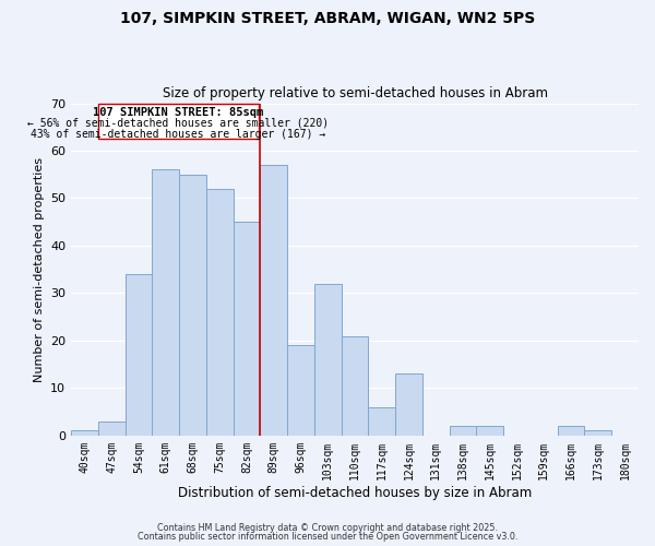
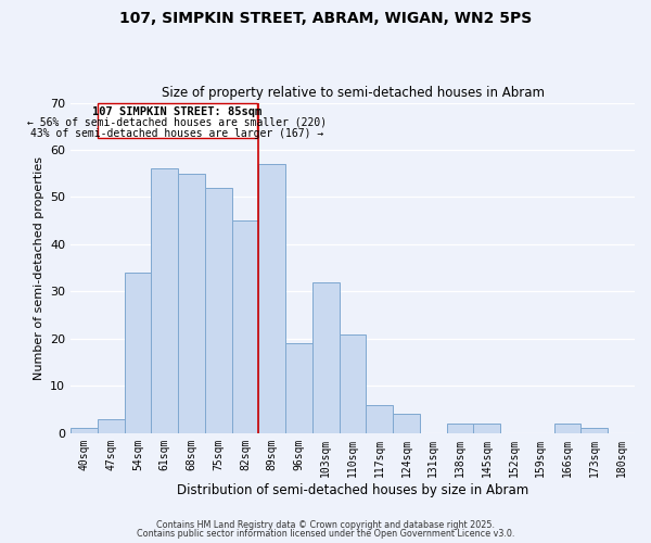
124sqm: 13 -> 4
